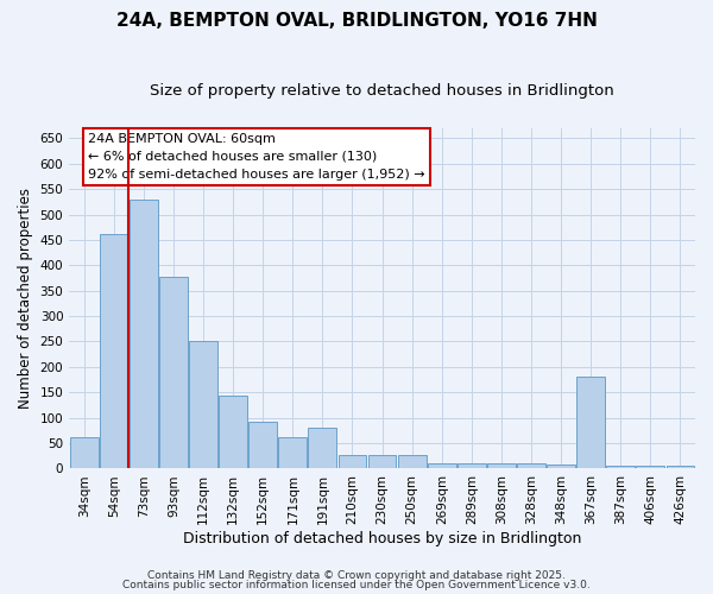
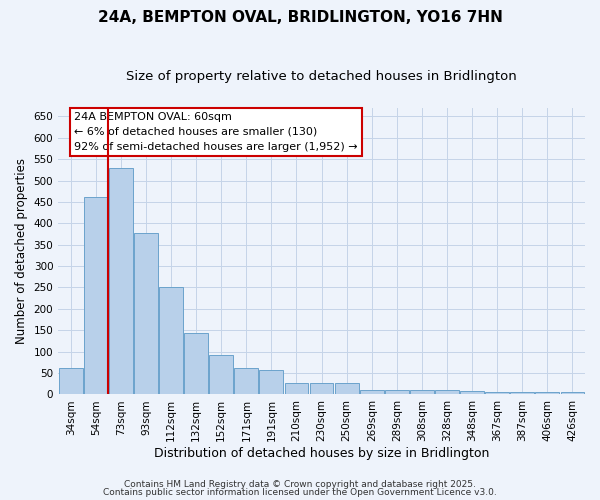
191sqm: 80 -> 58
367sqm: 180 -> 5
